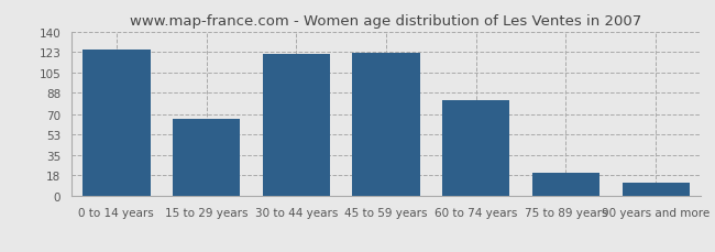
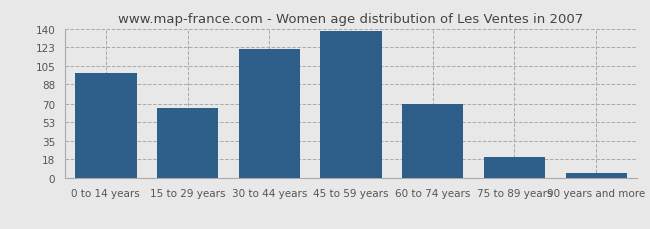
0 to 14 years: 125 -> 99
45 to 59 years: 122 -> 138
60 to 74 years: 82 -> 70
90 years and more: 12 -> 5
